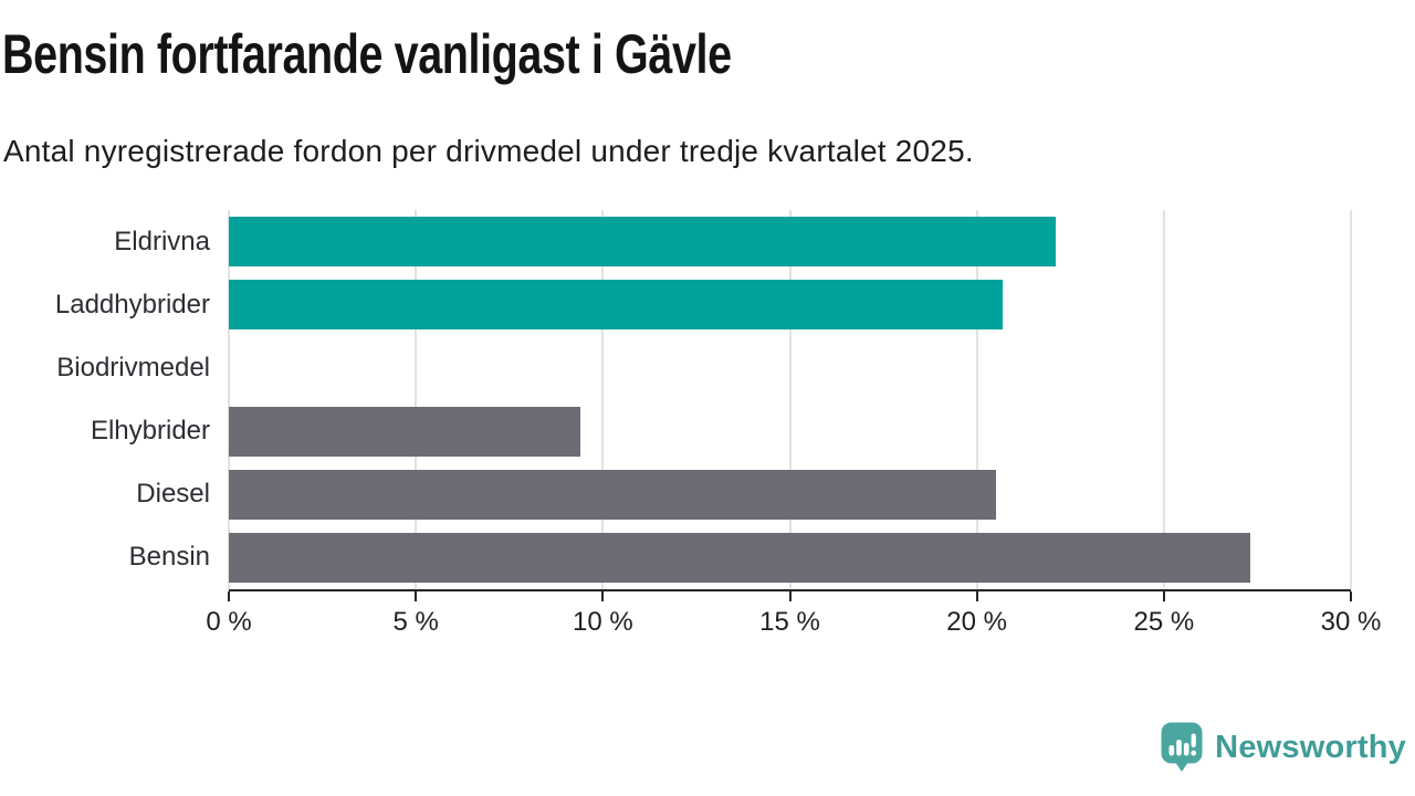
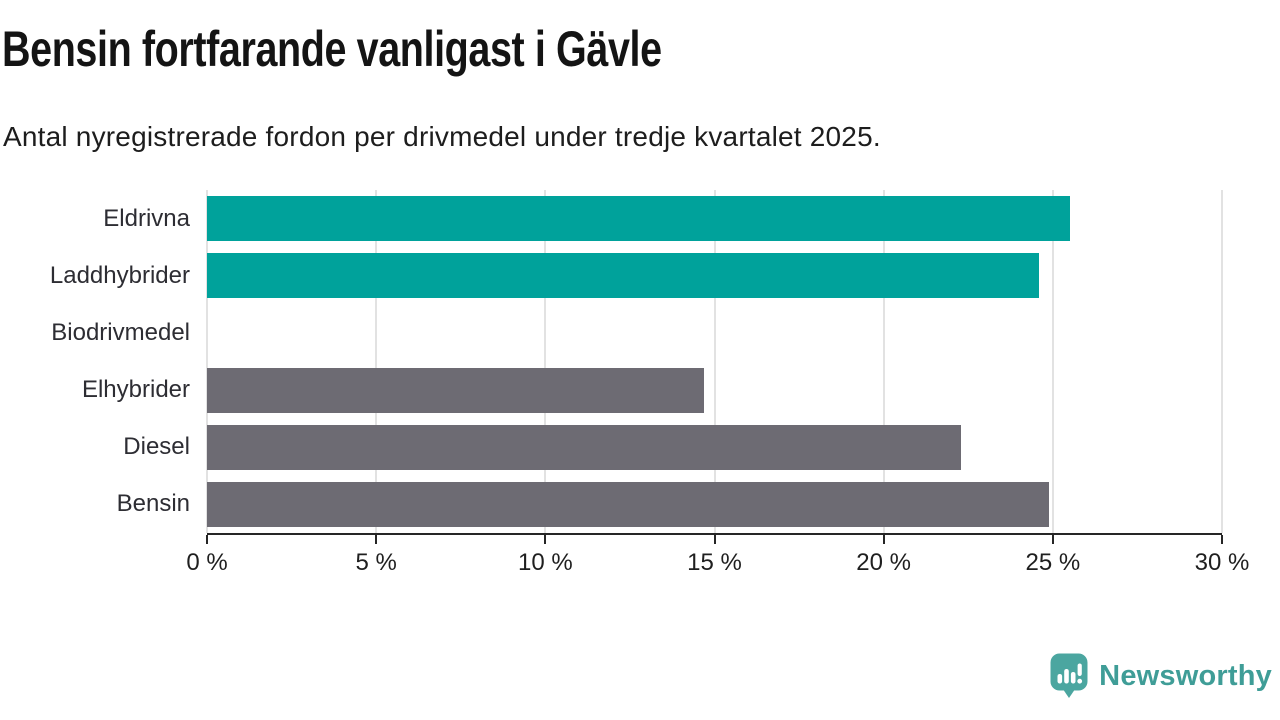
Eldrivna: 22.1% -> 25.5%
Laddhybrider: 20.7% -> 24.6%
Elhybrider: 9.4% -> 14.7%
Diesel: 20.5% -> 22.3%
Bensin: 27.3% -> 24.9%
